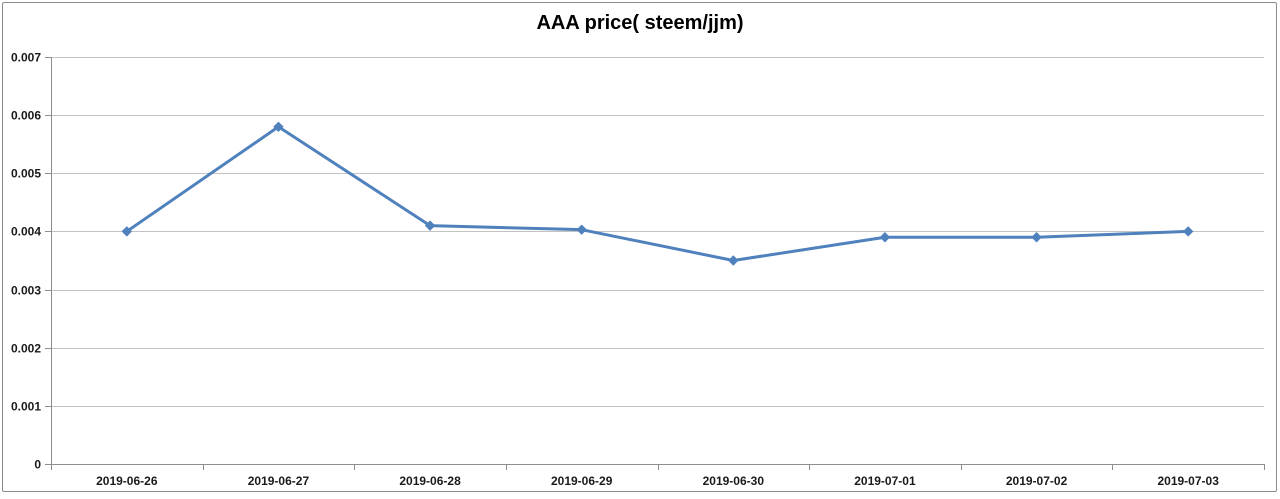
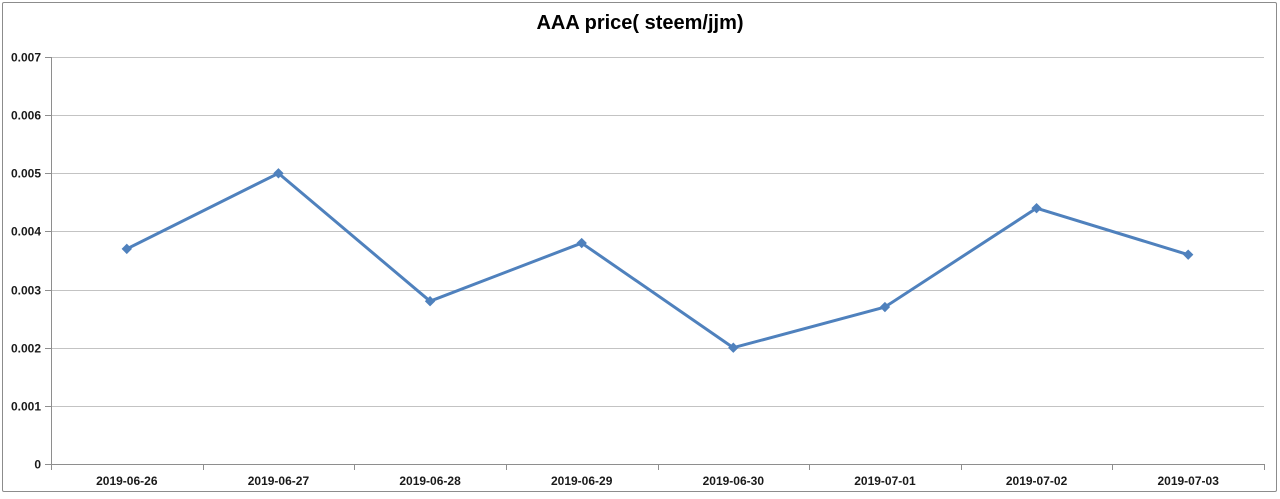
2019-06-26: 0.0040 -> 0.0037
2019-06-27: 0.0058 -> 0.0050
2019-06-28: 0.0041 -> 0.0028
2019-06-29: 0.0040 -> 0.0038
2019-06-30: 0.0035 -> 0.0020
2019-07-01: 0.0039 -> 0.0027
2019-07-02: 0.0039 -> 0.0044
2019-07-03: 0.0040 -> 0.0036
